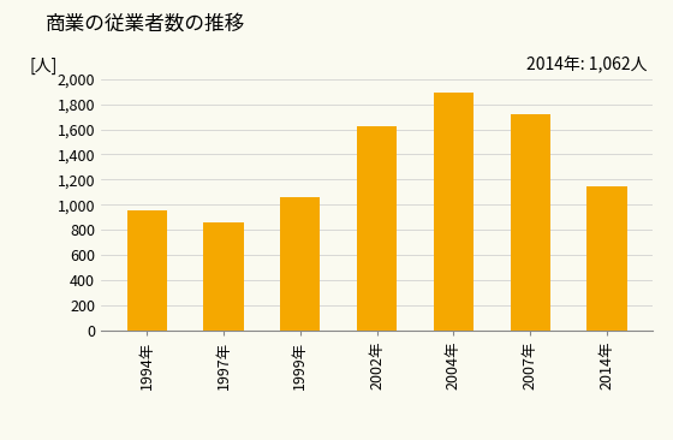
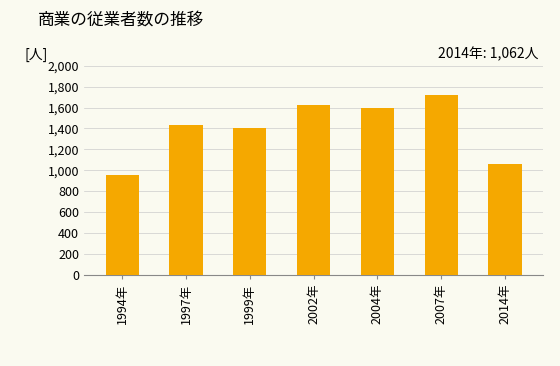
1997年: 860 -> 1,430
1999年: 1,060 -> 1,400
2004年: 1,890 -> 1,600
2014年: 1,150 -> 1,060
